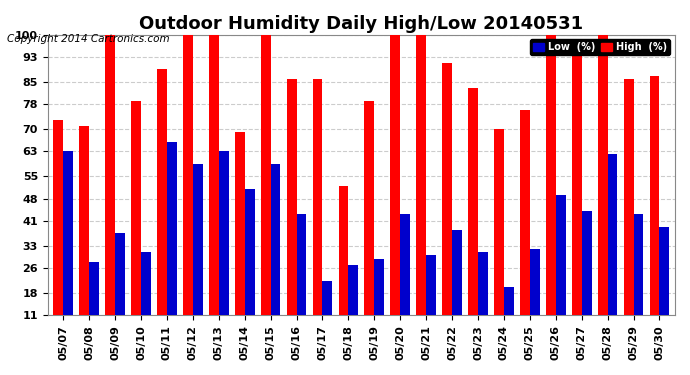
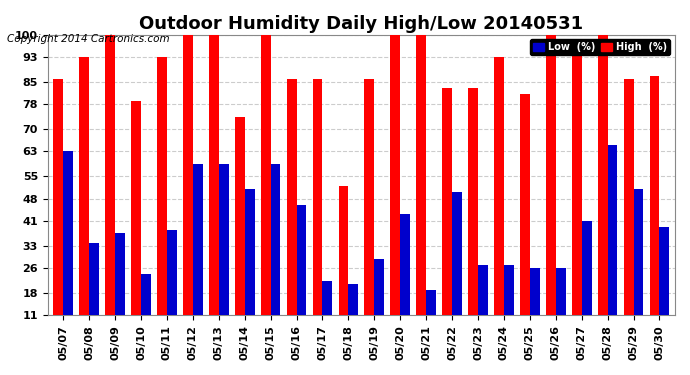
High (%)/05/07: 73 -> 86
High (%)/05/08: 71 -> 93
Low (%)/05/08: 28 -> 34
Low (%)/05/10: 31 -> 24
High (%)/05/11: 89 -> 93
Low (%)/05/11: 66 -> 38
Low (%)/05/13: 63 -> 59
High (%)/05/14: 69 -> 74
Low (%)/05/16: 43 -> 46
Low (%)/05/18: 27 -> 21
High (%)/05/19: 79 -> 86
Low (%)/05/21: 30 -> 19
High (%)/05/22: 91 -> 83
Low (%)/05/22: 38 -> 50
Low (%)/05/23: 31 -> 27
High (%)/05/24: 70 -> 93
Low (%)/05/24: 20 -> 27
High (%)/05/25: 76 -> 81
Low (%)/05/25: 32 -> 26
Low (%)/05/26: 49 -> 26
Low (%)/05/27: 44 -> 41
Low (%)/05/28: 62 -> 65
Low (%)/05/29: 43 -> 51
